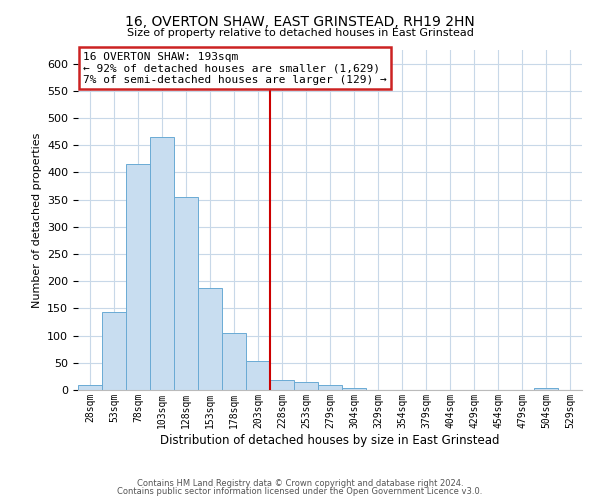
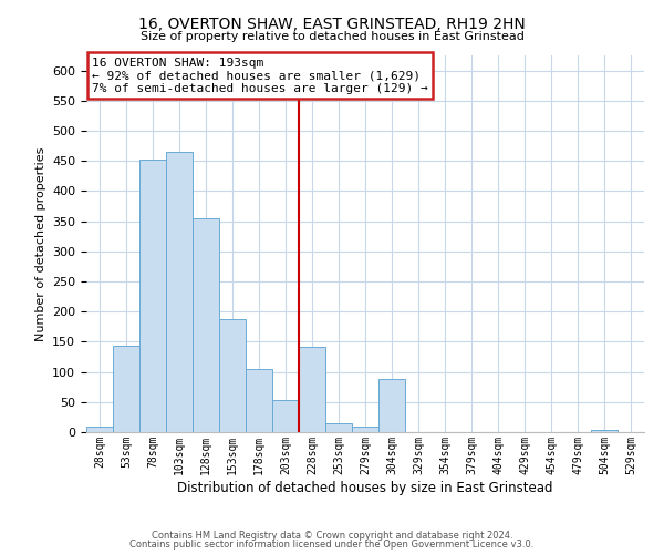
78sqm: 415 -> 452
228sqm: 18 -> 142
304sqm: 3 -> 88
